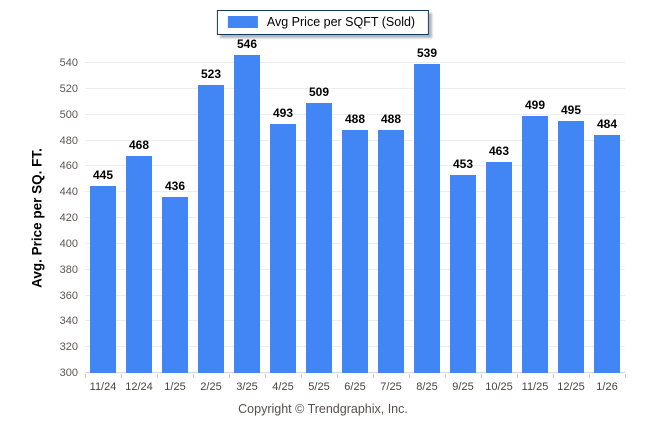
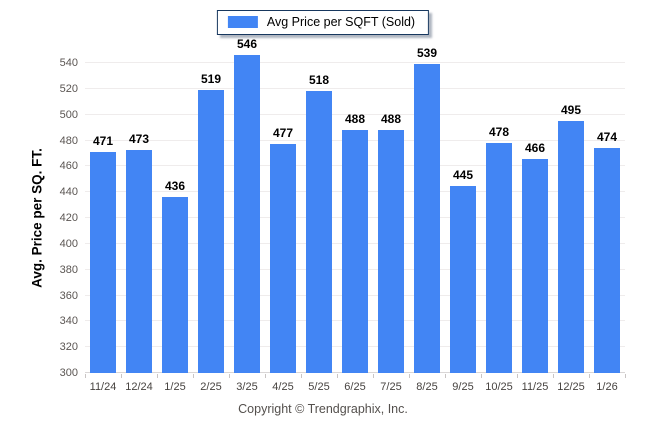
11/24: 445 -> 471
12/24: 468 -> 473
2/25: 523 -> 519
4/25: 493 -> 477
5/25: 509 -> 518
9/25: 453 -> 445
10/25: 463 -> 478
11/25: 499 -> 466
1/26: 484 -> 474
